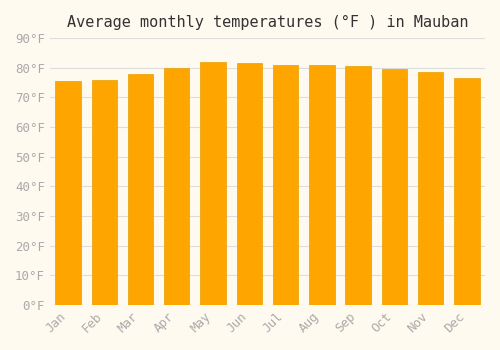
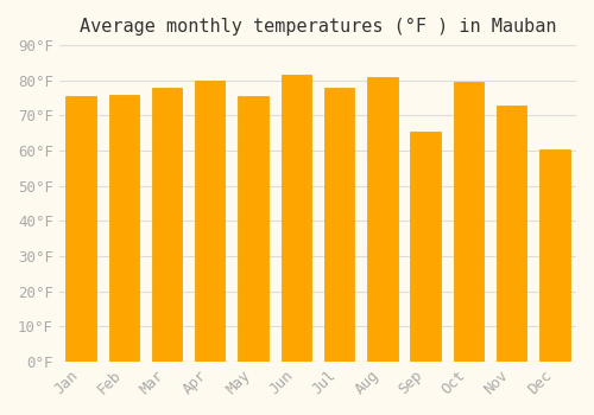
May: 82.0°F -> 75.5°F
Jul: 81.0°F -> 78.0°F
Sep: 80.5°F -> 65.5°F
Nov: 78.5°F -> 73.0°F
Dec: 76.5°F -> 60.5°F
